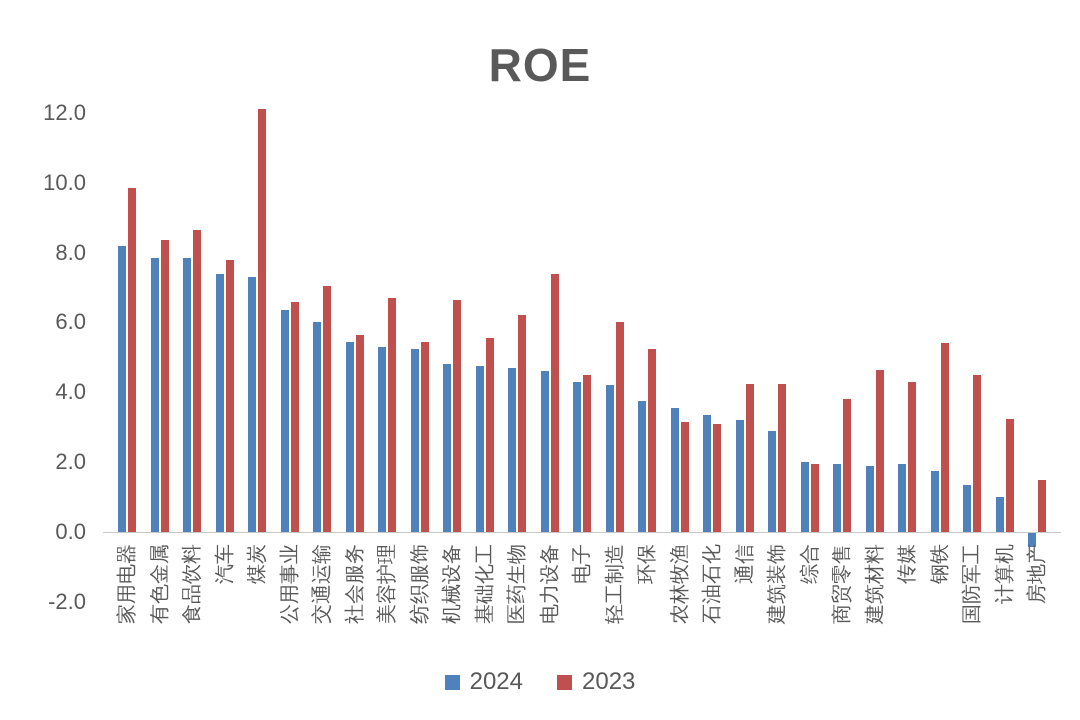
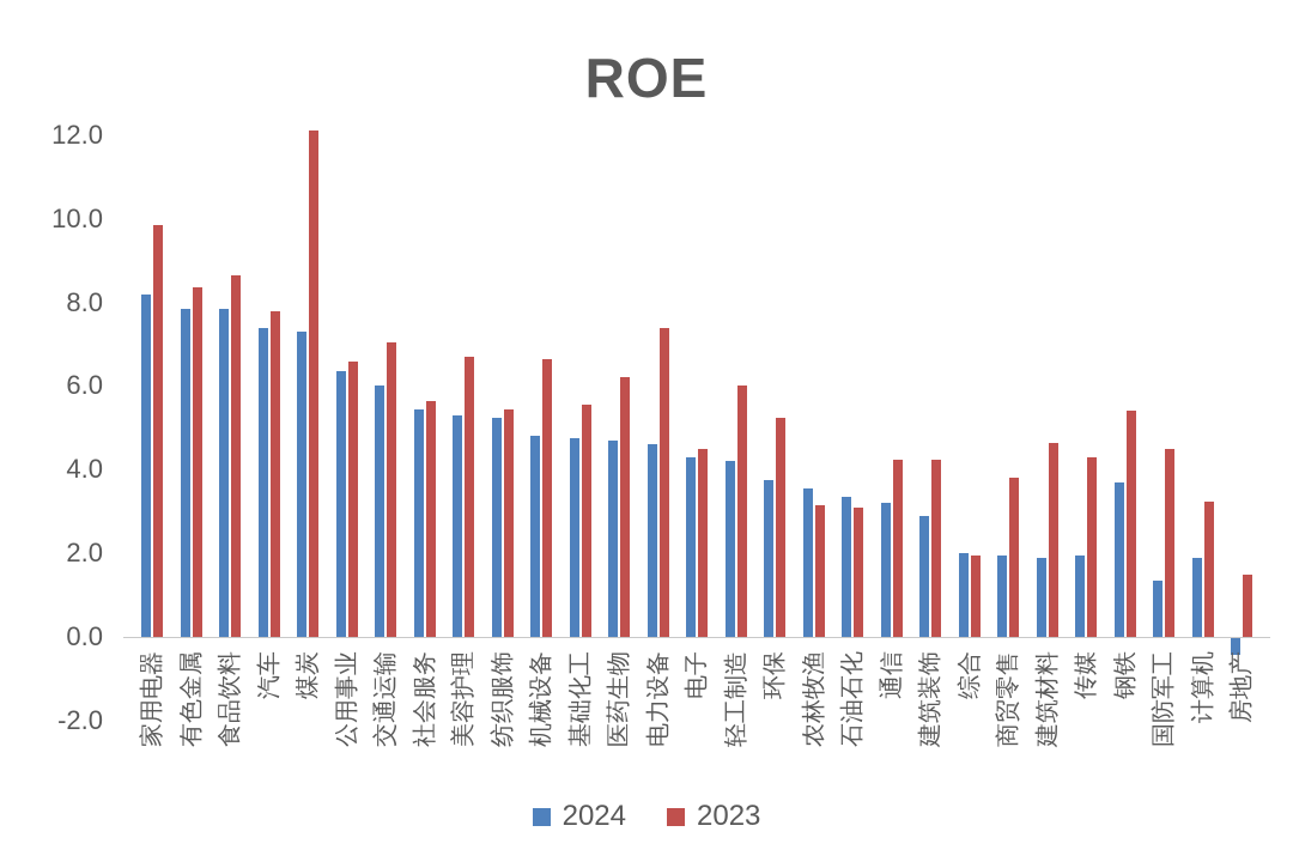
2024/钢铁: 1.8 -> 3.7
2024/计算机: 1.0 -> 1.9
